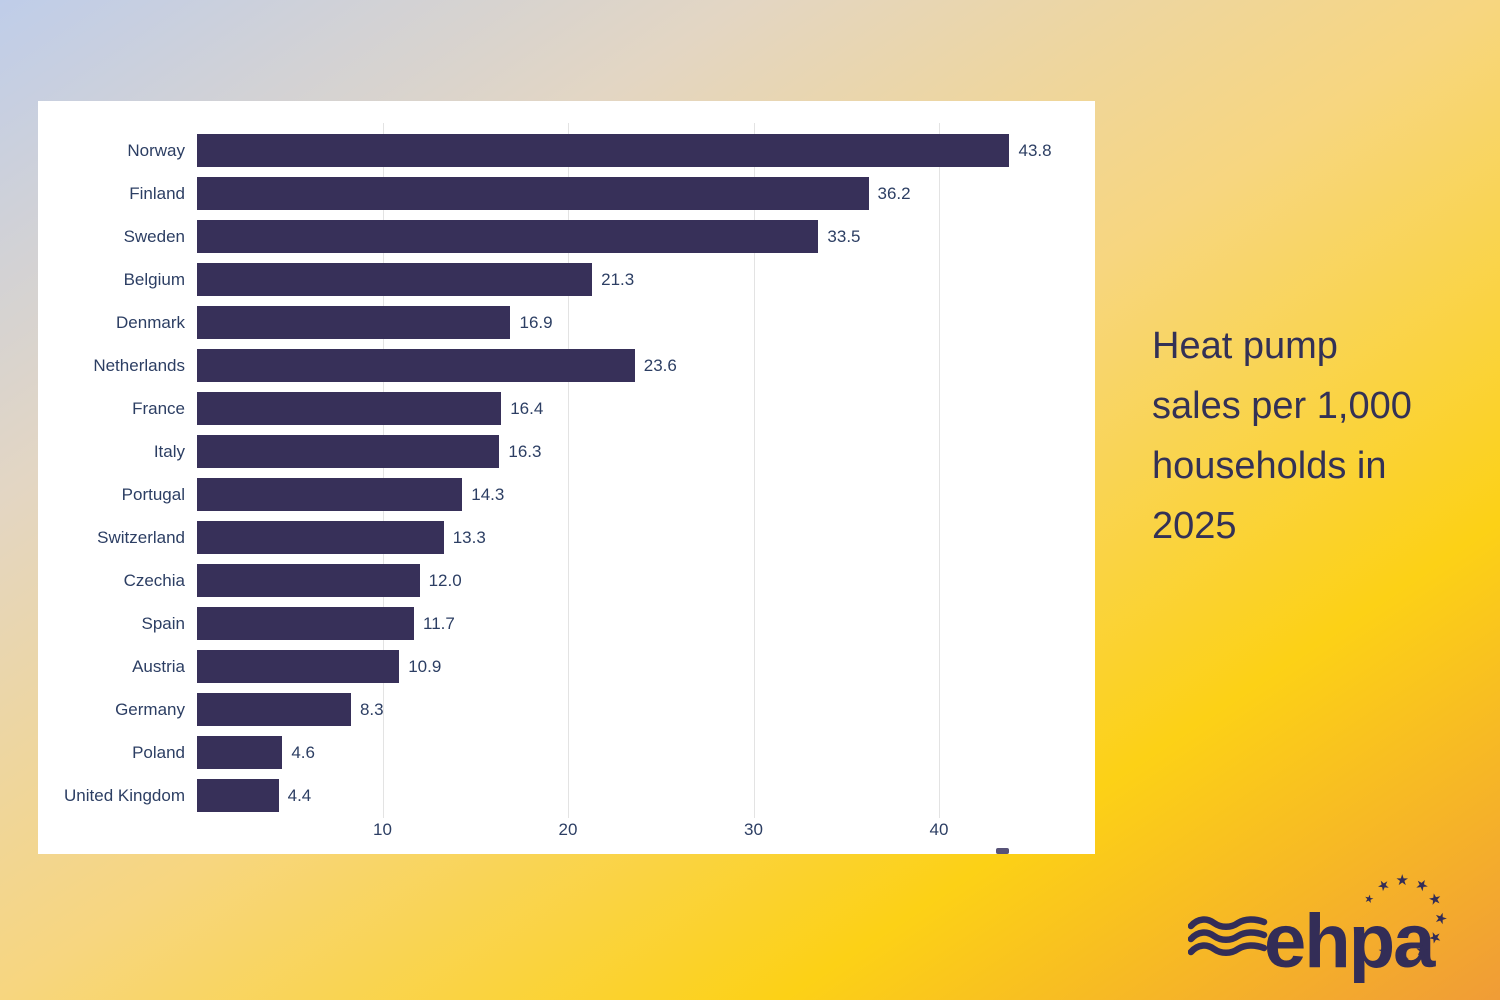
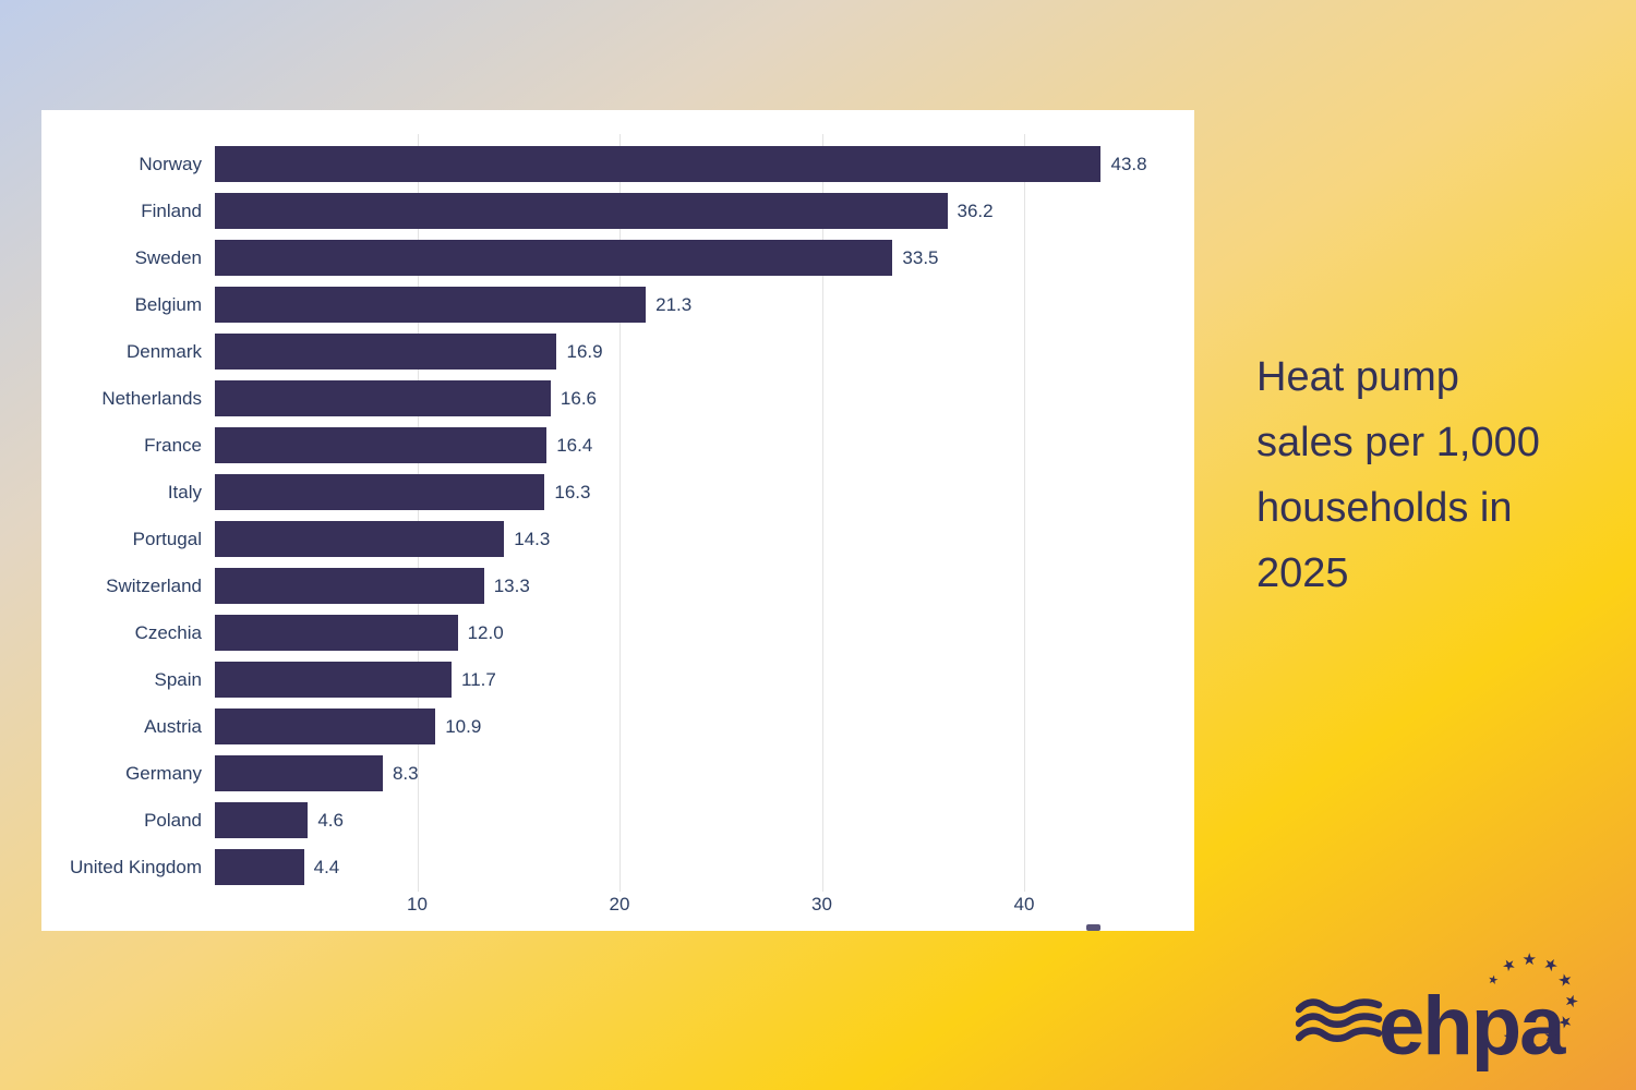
Netherlands: 23.6 -> 16.6
